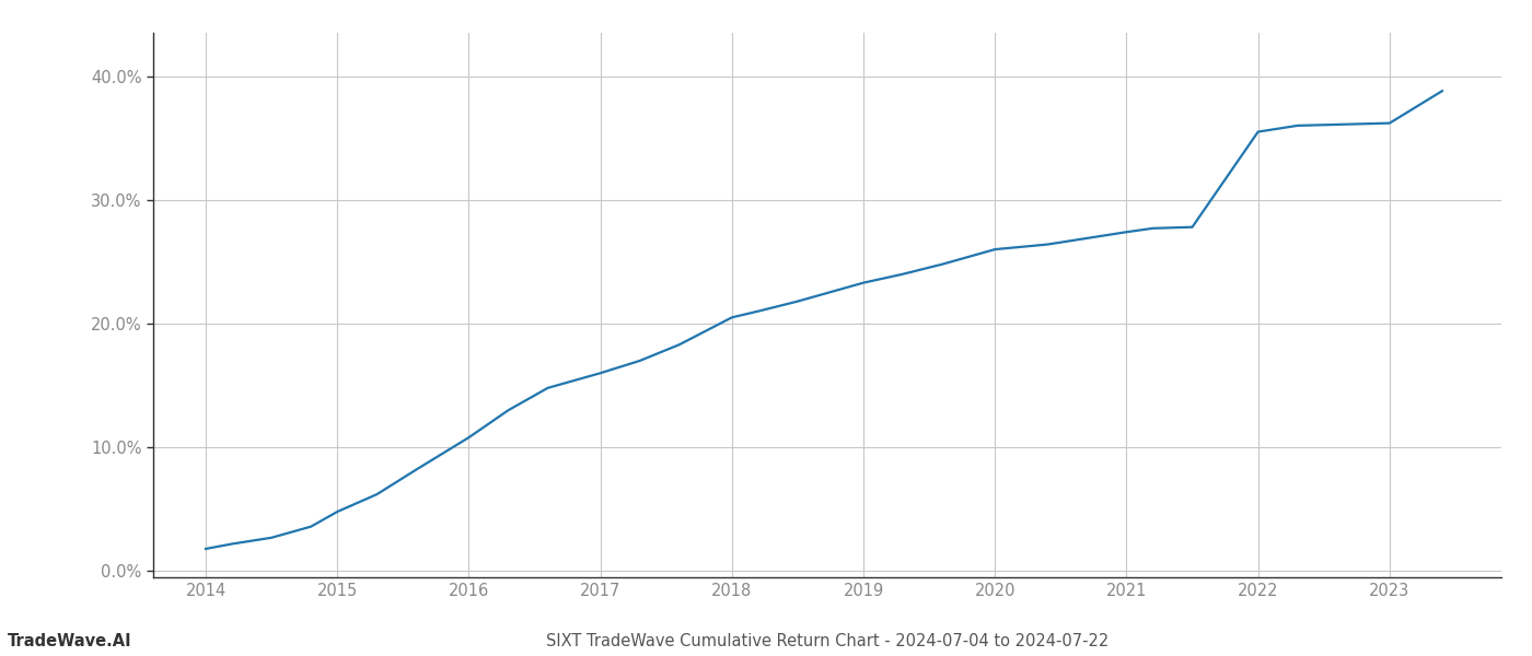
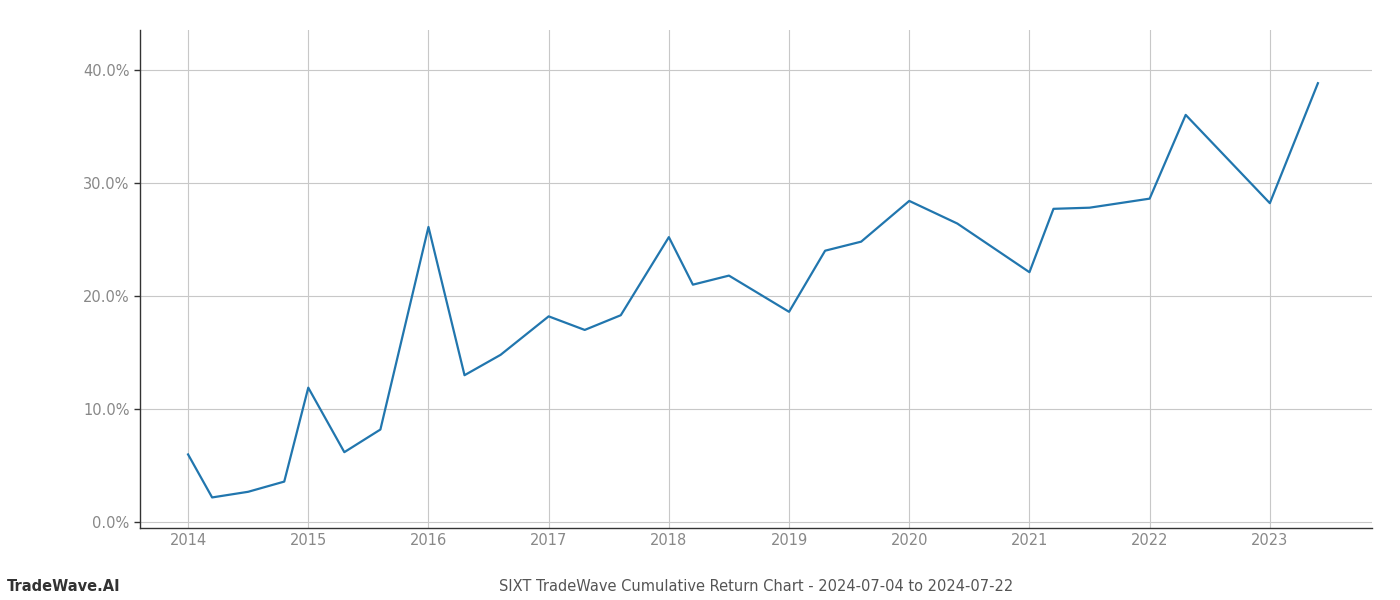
2014: 1.8% -> 6.0%
2015: 4.8% -> 11.9%
2016: 10.8% -> 26.1%
2017: 16.0% -> 18.2%
2018: 20.5% -> 25.2%
2019: 23.3% -> 18.6%
2020: 26.0% -> 28.4%
2021: 27.4% -> 22.1%
2022: 35.5% -> 28.6%
2023: 36.2% -> 28.2%
